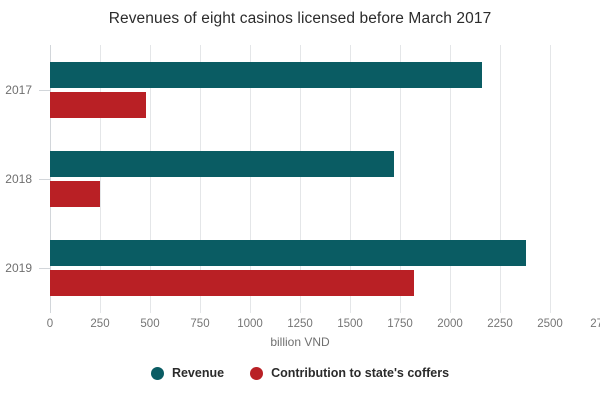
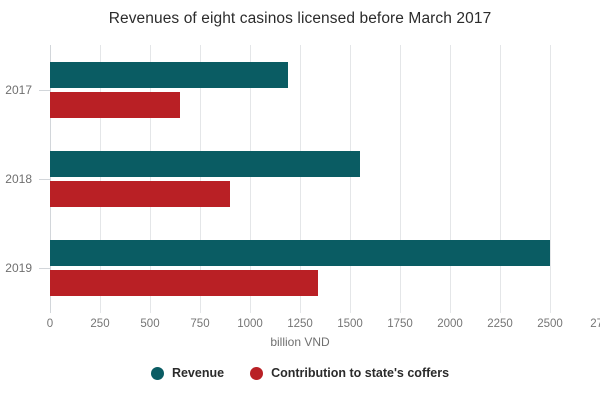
Revenue/2017: 2160 -> 1190
Contribution to state's coffers/2017: 480 -> 650
Revenue/2018: 1720 -> 1550
Contribution to state's coffers/2018: 250 -> 900
Revenue/2019: 2380 -> 2500
Contribution to state's coffers/2019: 1820 -> 1340
